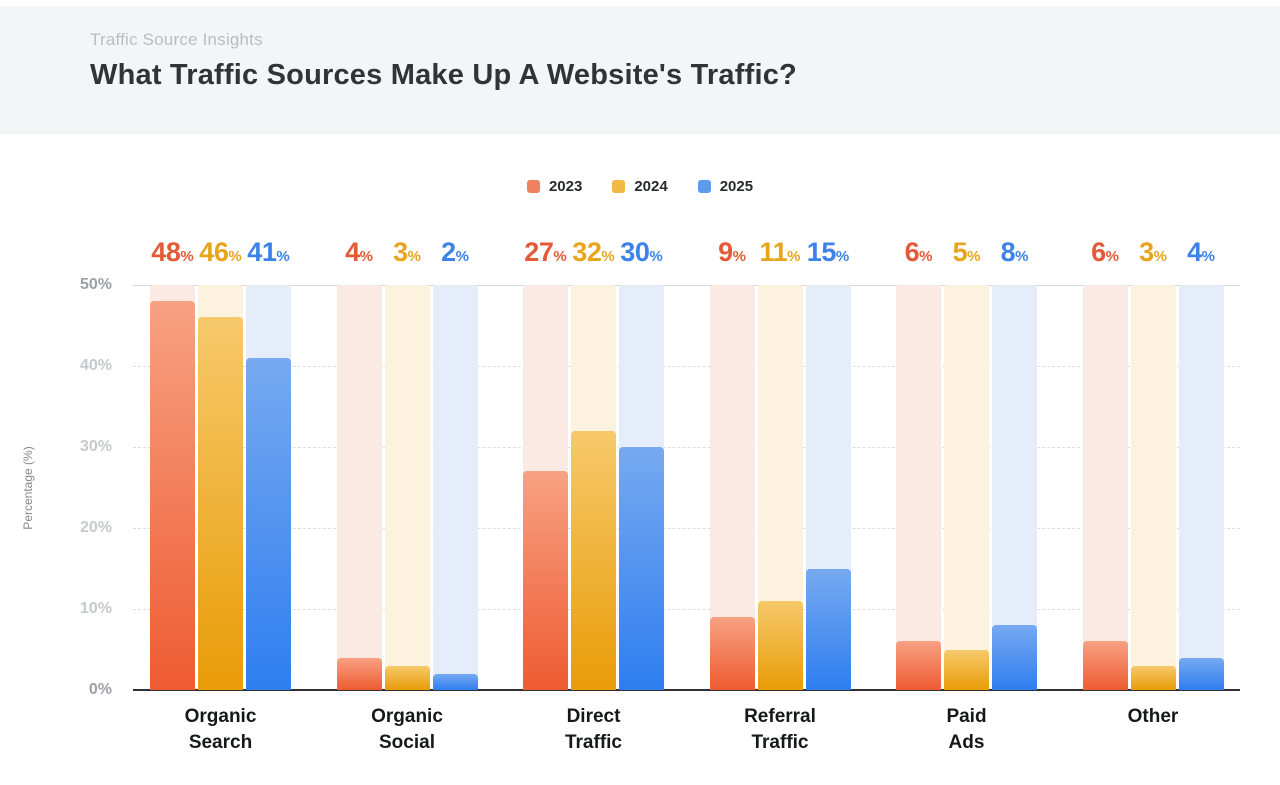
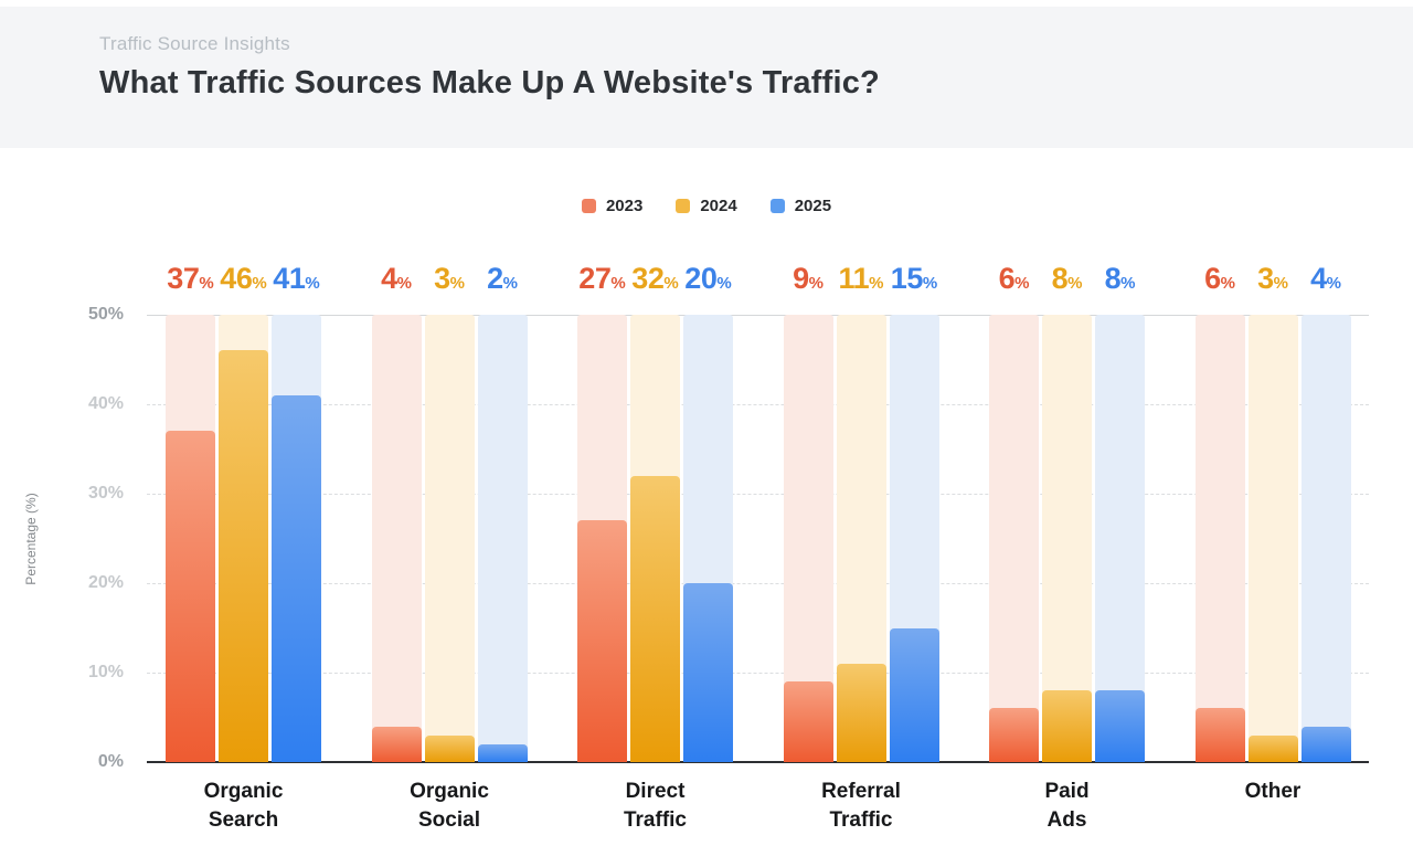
2023/Organic Search: 48 -> 37
2025/Direct Traffic: 30 -> 20
2024/Paid Ads: 5 -> 8
